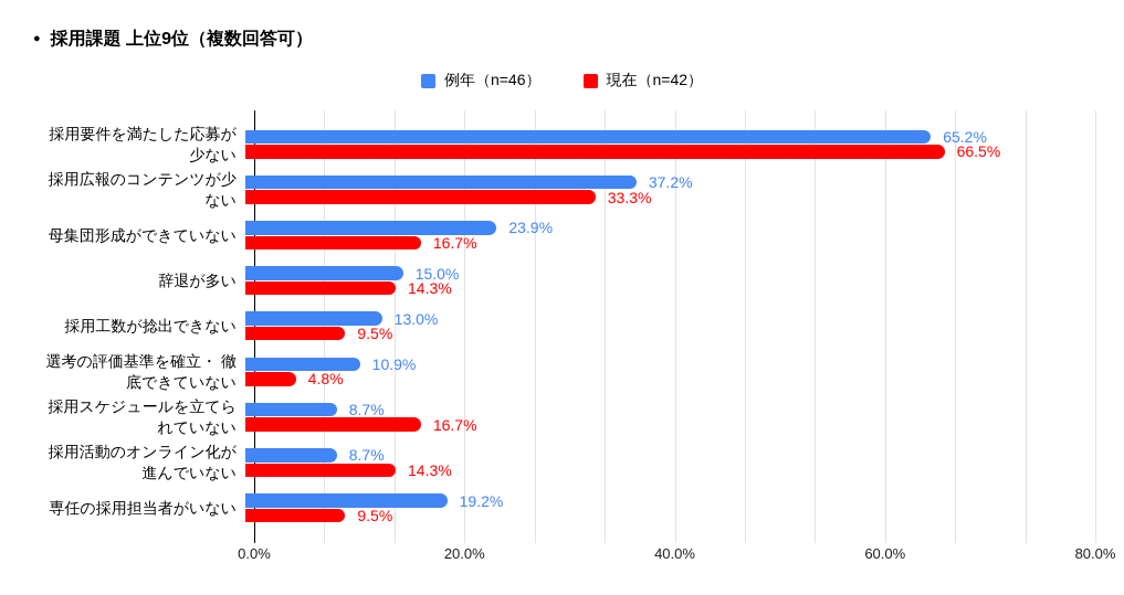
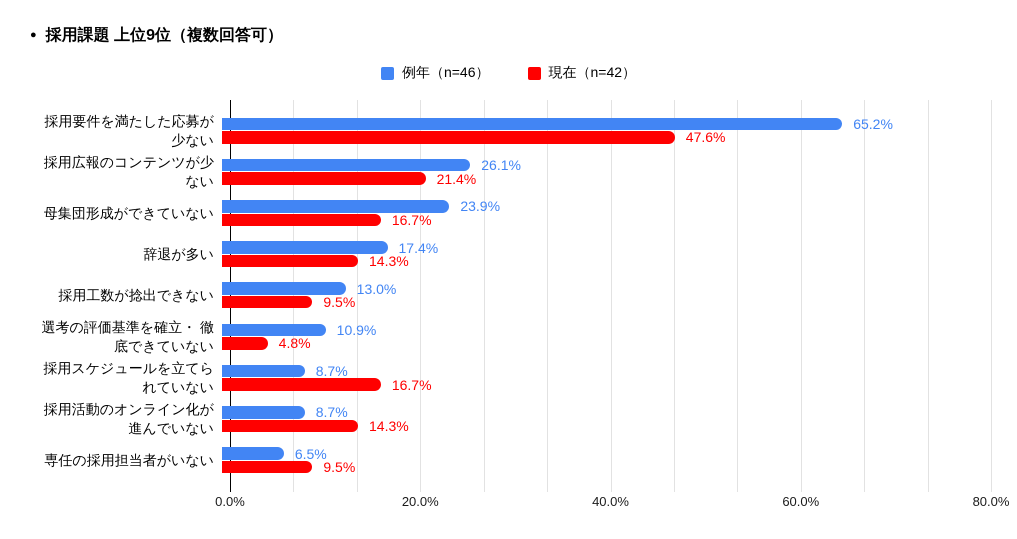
現在（n=42）/採用要件を満たした応募が少ない: 66.5% -> 47.6%
例年（n=46）/採用広報のコンテンツが少ない: 37.2% -> 26.1%
現在（n=42）/採用広報のコンテンツが少ない: 33.3% -> 21.4%
例年（n=46）/辞退が多い: 15.0% -> 17.4%
例年（n=46）/専任の採用担当者がいない: 19.2% -> 6.5%
